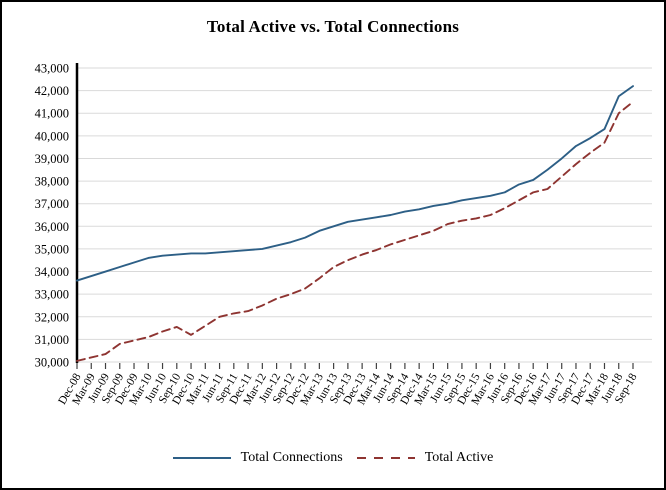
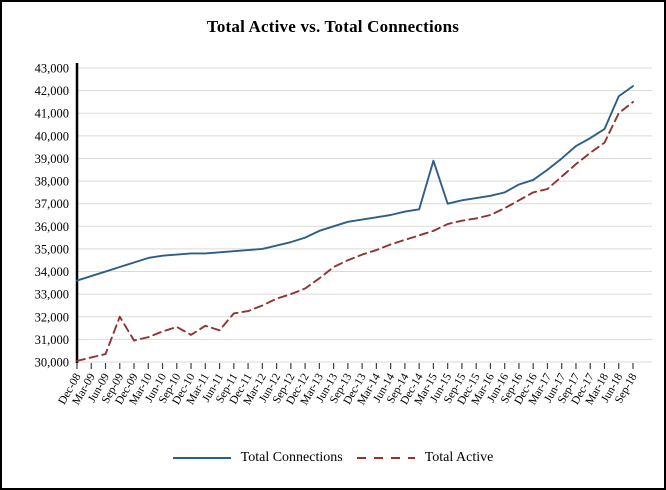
Total Active/Sep-09: 30800 -> 32000
Total Active/Jun-11: 32000 -> 31400
Total Connections/Mar-15: 36900 -> 38900
